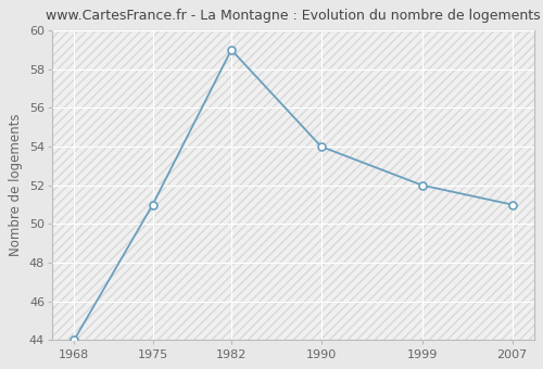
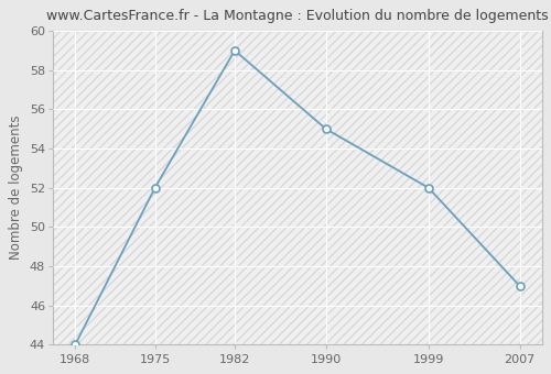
1975: 51 -> 52
1990: 54 -> 55
2007: 51 -> 47
